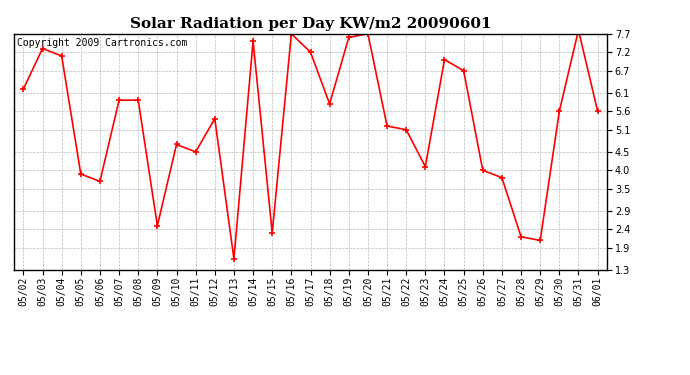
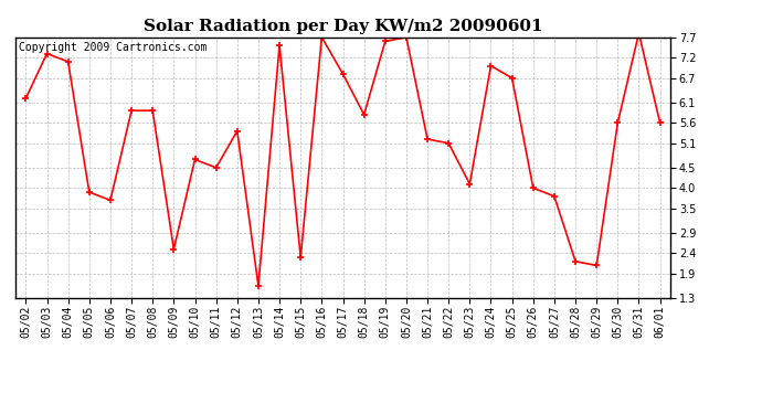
05/17: 7.2 -> 6.8
